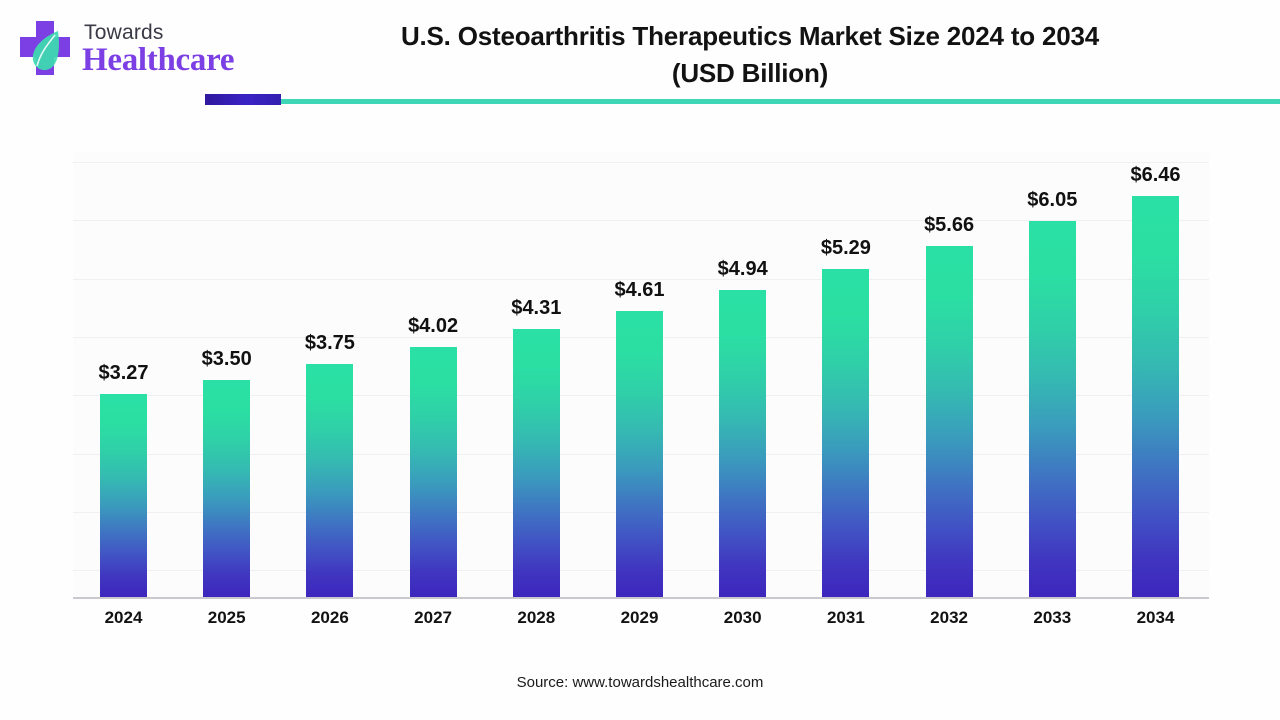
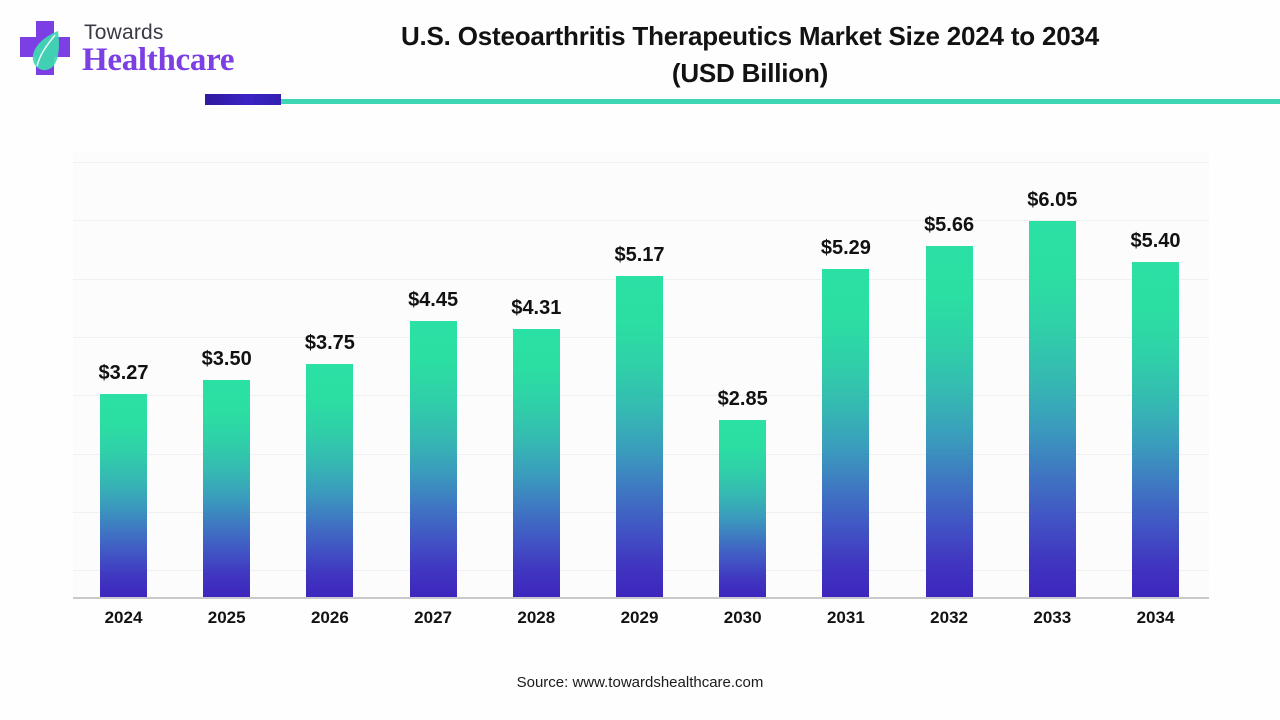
2027: $4.02 -> $4.45
2029: $4.61 -> $5.17
2030: $4.94 -> $2.85
2034: $6.46 -> $5.40
